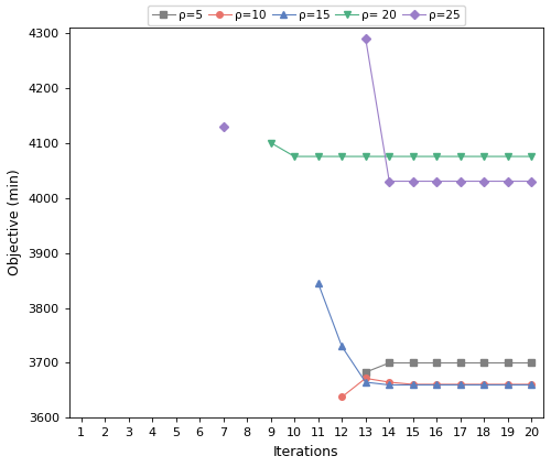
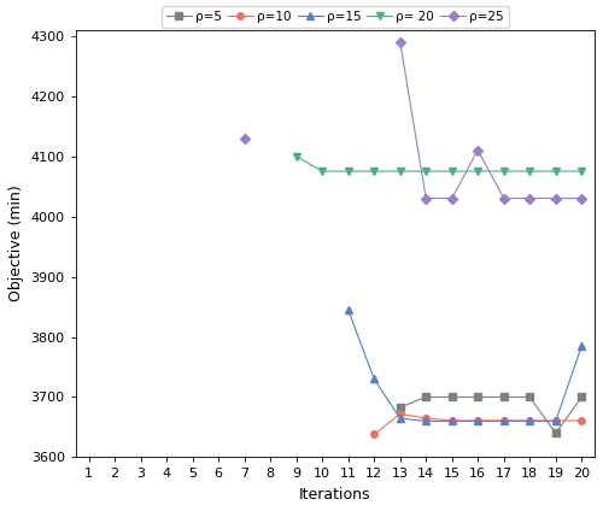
ρ=25/16: 4030 -> 4110
ρ=5/19: 3700 -> 3640
ρ=15/20: 3660 -> 3785
